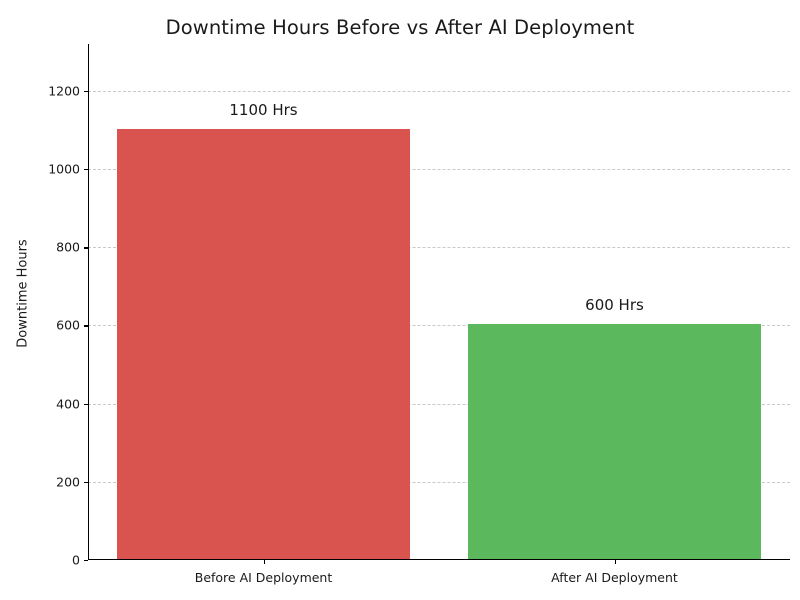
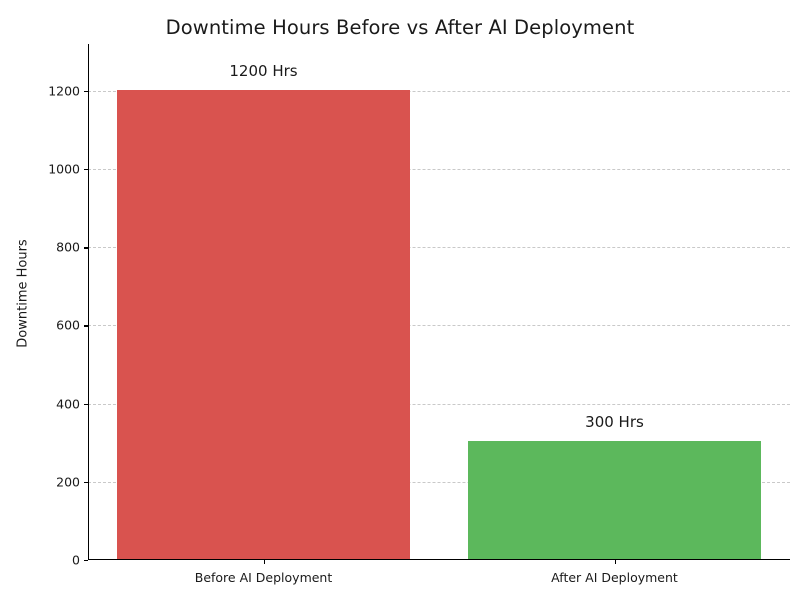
Before AI Deployment: 1100 -> 1200
After AI Deployment: 600 -> 300
